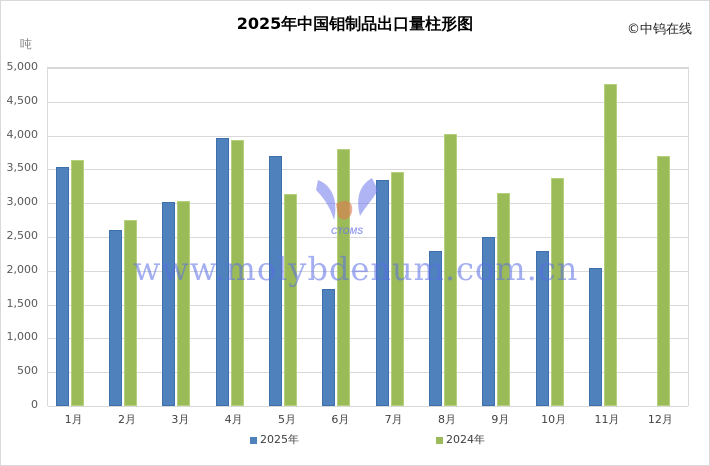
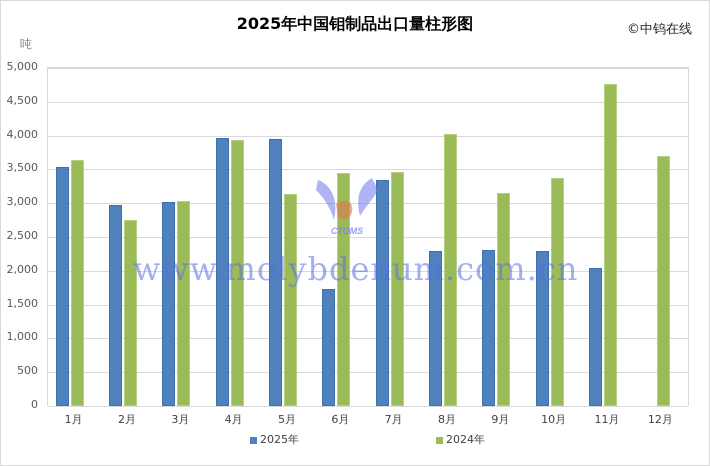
2025年/2月: 2600 -> 3000
2025年/5月: 3700 -> 4000
2024年/6月: 3800 -> 3400
2025年/9月: 2500 -> 2300
